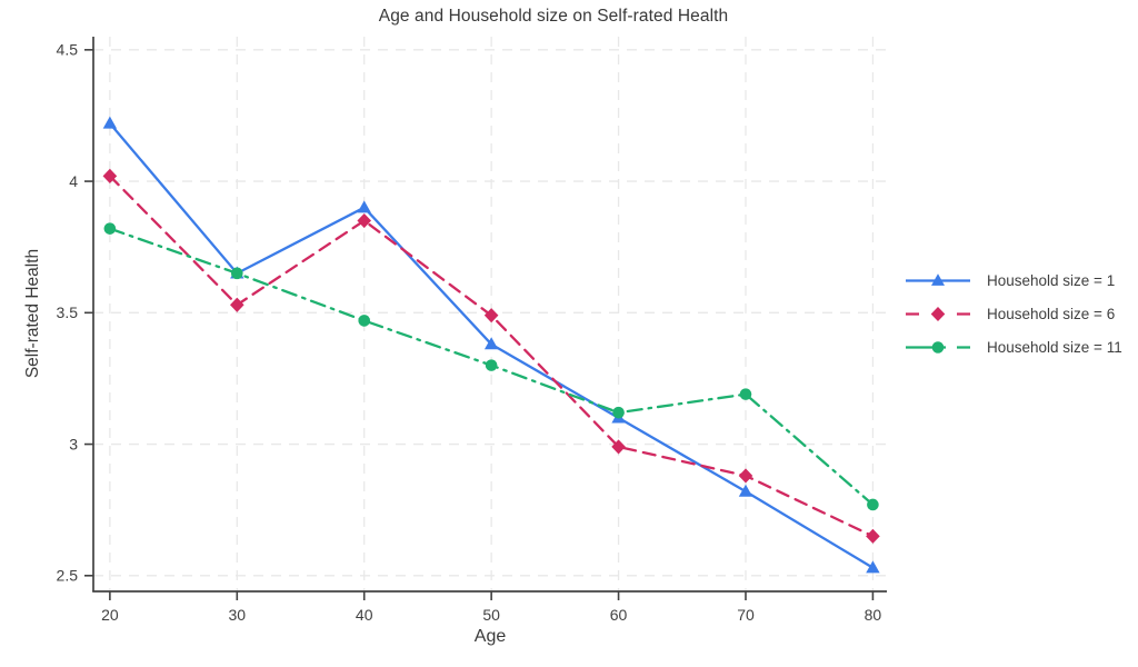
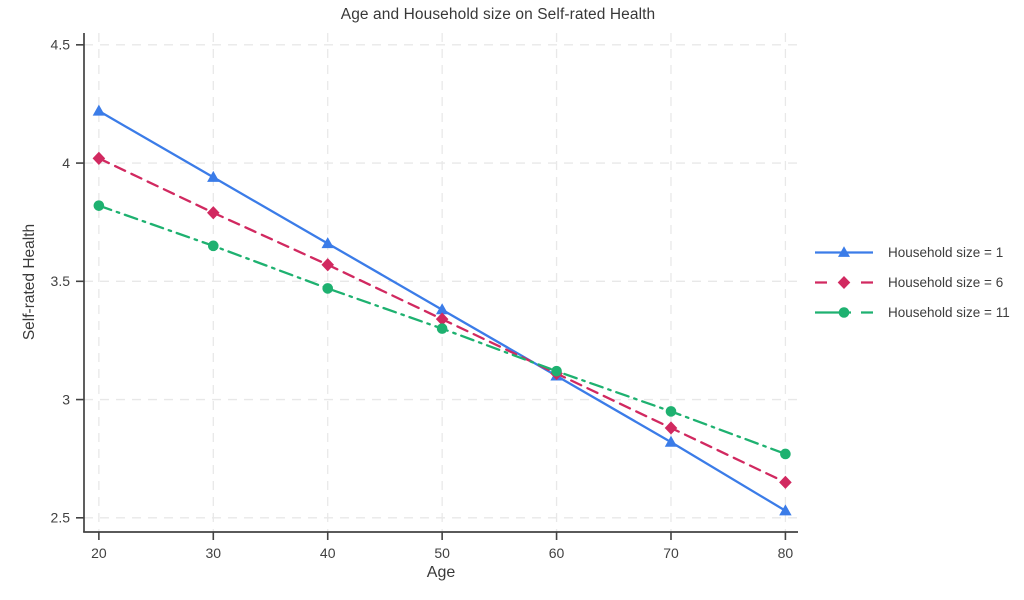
Household size = 1/30: 3.65 -> 3.94
Household size = 6/30: 3.53 -> 3.79
Household size = 1/40: 3.90 -> 3.66
Household size = 6/40: 3.85 -> 3.57
Household size = 6/50: 3.49 -> 3.34
Household size = 6/60: 2.99 -> 3.11
Household size = 11/70: 3.19 -> 2.95
